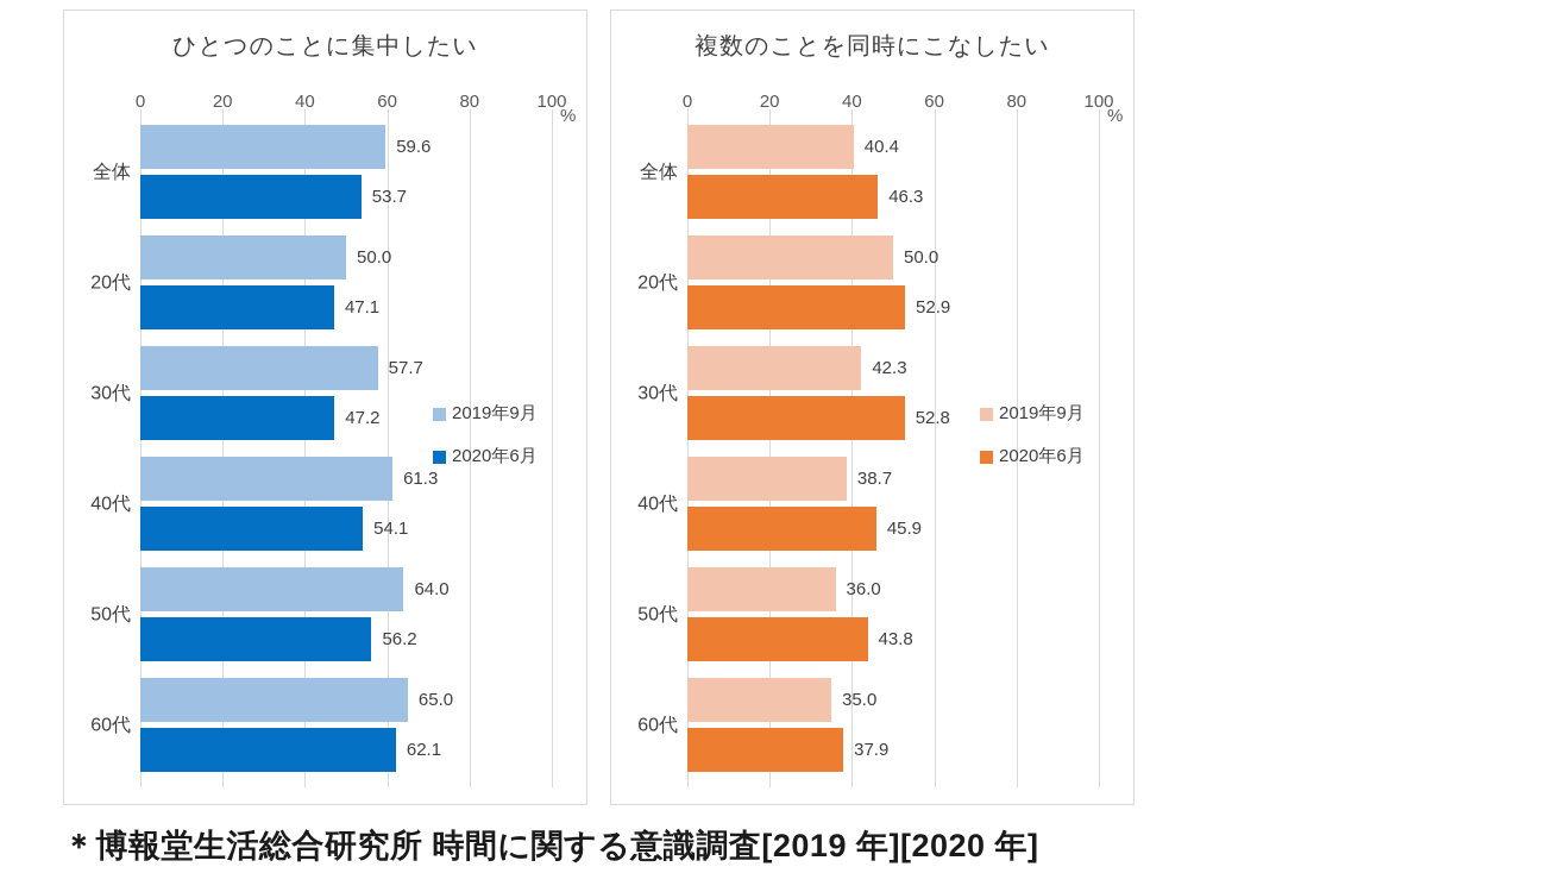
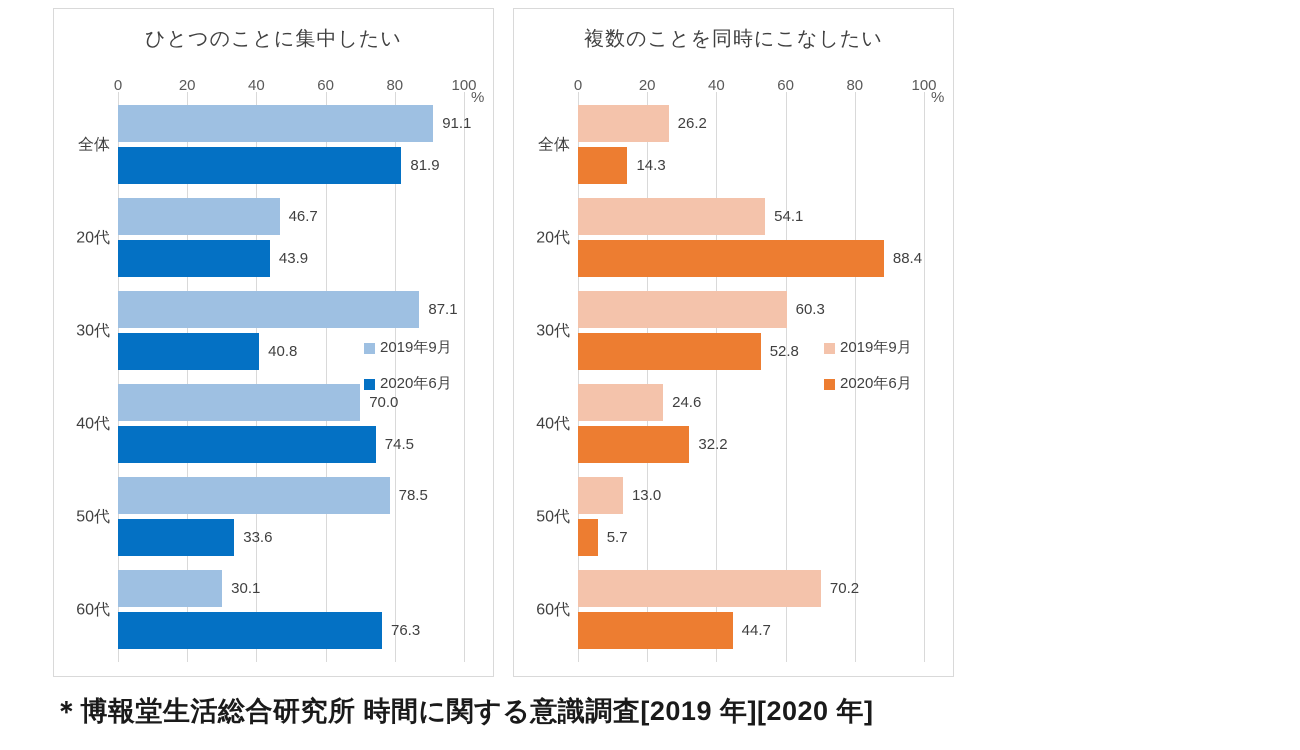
ひとつのことに集中したい/2019年9月/全体: 59.6 -> 91.1
ひとつのことに集中したい/2020年6月/全体: 53.7 -> 81.9
ひとつのことに集中したい/2019年9月/20代: 50.0 -> 46.7
ひとつのことに集中したい/2020年6月/20代: 47.1 -> 43.9
ひとつのことに集中したい/2019年9月/30代: 57.7 -> 87.1
ひとつのことに集中したい/2020年6月/30代: 47.2 -> 40.8
ひとつのことに集中したい/2019年9月/40代: 61.3 -> 70.0
ひとつのことに集中したい/2020年6月/40代: 54.1 -> 74.5
ひとつのことに集中したい/2019年9月/50代: 64.0 -> 78.5
ひとつのことに集中したい/2020年6月/50代: 56.2 -> 33.6
ひとつのことに集中したい/2019年9月/60代: 65.0 -> 30.1
ひとつのことに集中したい/2020年6月/60代: 62.1 -> 76.3
複数のことを同時にこなしたい/2019年9月/全体: 40.4 -> 26.2
複数のことを同時にこなしたい/2020年6月/全体: 46.3 -> 14.3
複数のことを同時にこなしたい/2019年9月/20代: 50.0 -> 54.1
複数のことを同時にこなしたい/2020年6月/20代: 52.9 -> 88.4
複数のことを同時にこなしたい/2019年9月/30代: 42.3 -> 60.3
複数のことを同時にこなしたい/2019年9月/40代: 38.7 -> 24.6
複数のことを同時にこなしたい/2020年6月/40代: 45.9 -> 32.2
複数のことを同時にこなしたい/2019年9月/50代: 36.0 -> 13.0
複数のことを同時にこなしたい/2020年6月/50代: 43.8 -> 5.7
複数のことを同時にこなしたい/2019年9月/60代: 35.0 -> 70.2
複数のことを同時にこなしたい/2020年6月/60代: 37.9 -> 44.7
